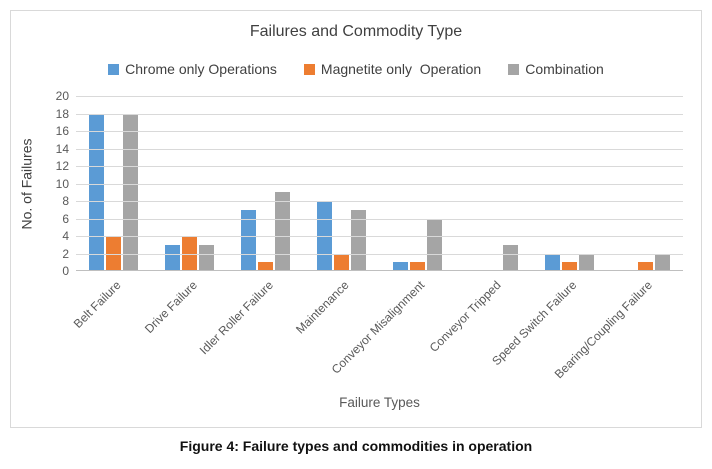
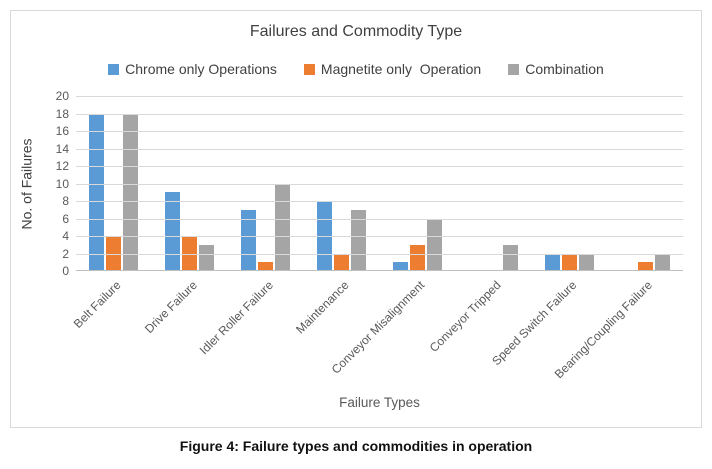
Chrome only Operations/Drive Failure: 3 -> 9
Combination/Idler Roller Failure: 9 -> 10
Magnetite only Operation/Conveyor Misalignment: 1 -> 3
Magnetite only Operation/Speed Switch Failure: 1 -> 2
